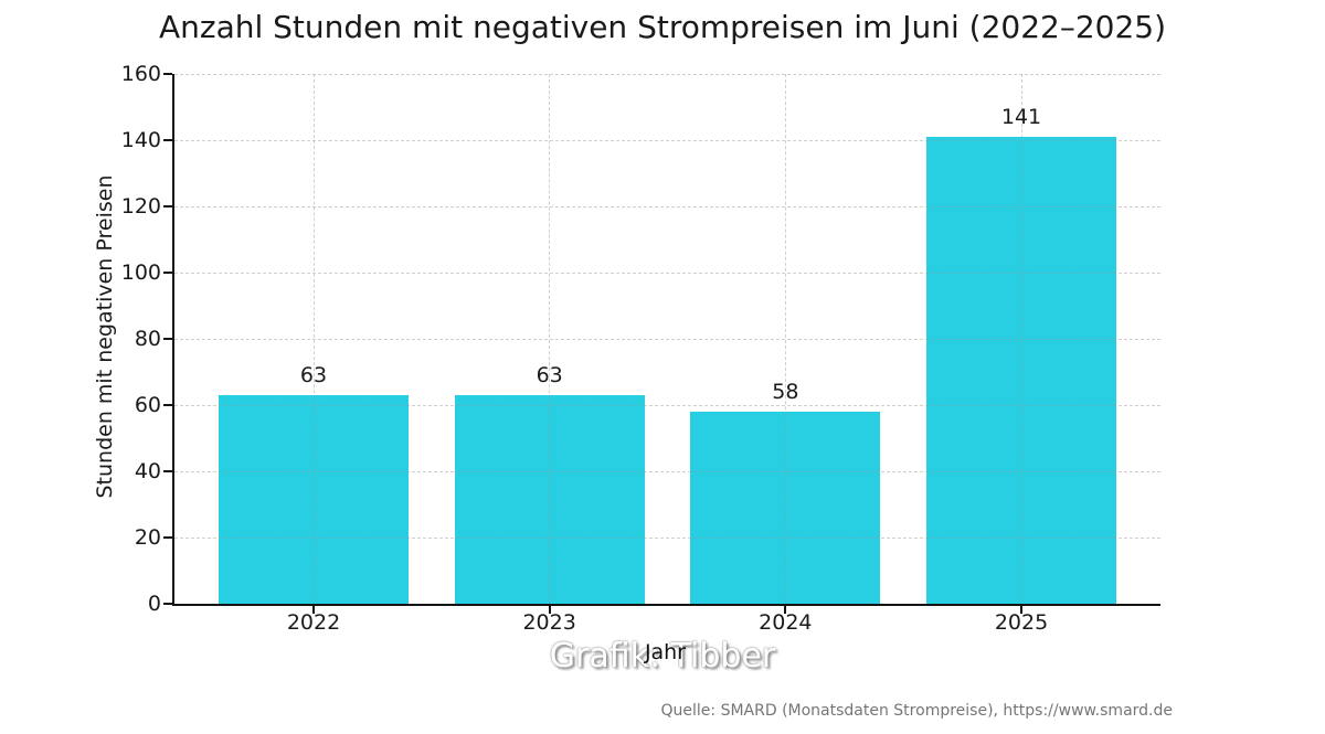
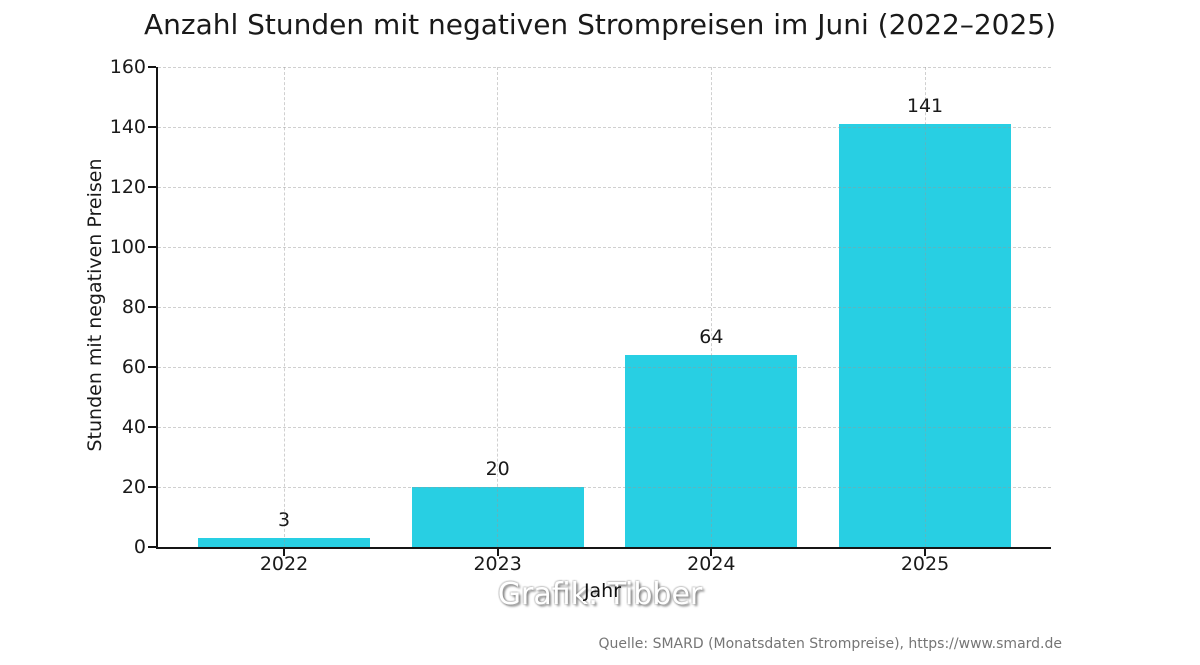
2022: 63 -> 3
2023: 63 -> 20
2024: 58 -> 64
